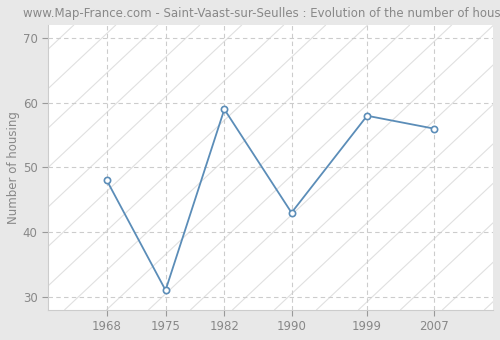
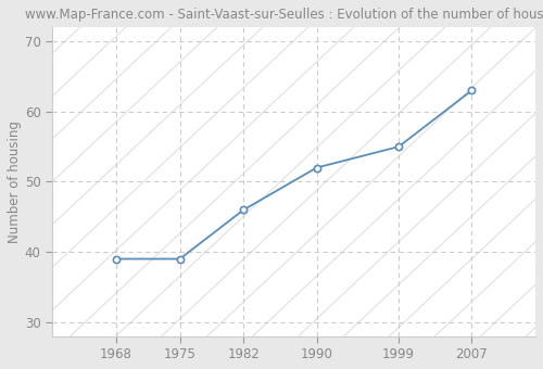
1968: 48 -> 39
1975: 31 -> 39
1982: 59 -> 46
1990: 43 -> 52
1999: 58 -> 55
2007: 56 -> 63
